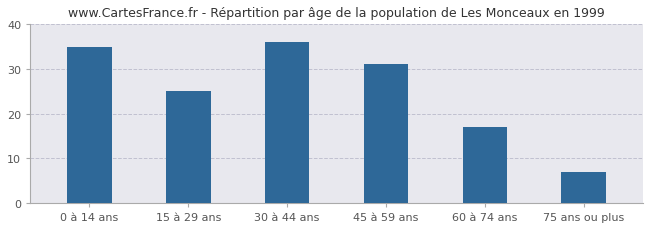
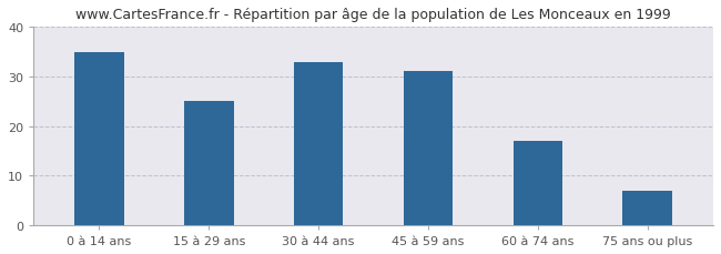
30 à 44 ans: 36 -> 33
